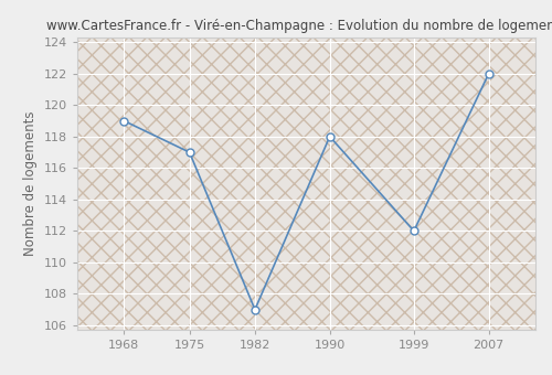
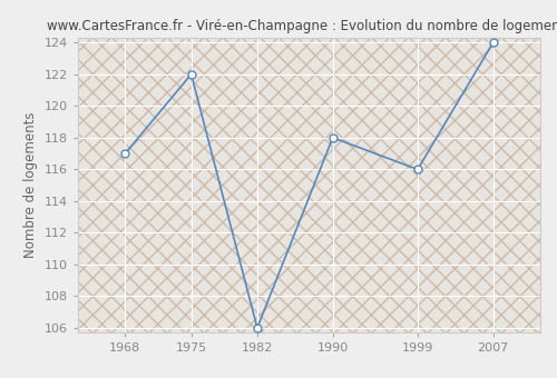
1968: 119 -> 117
1975: 117 -> 122
1982: 107 -> 106
1999: 112 -> 116
2007: 122 -> 124
